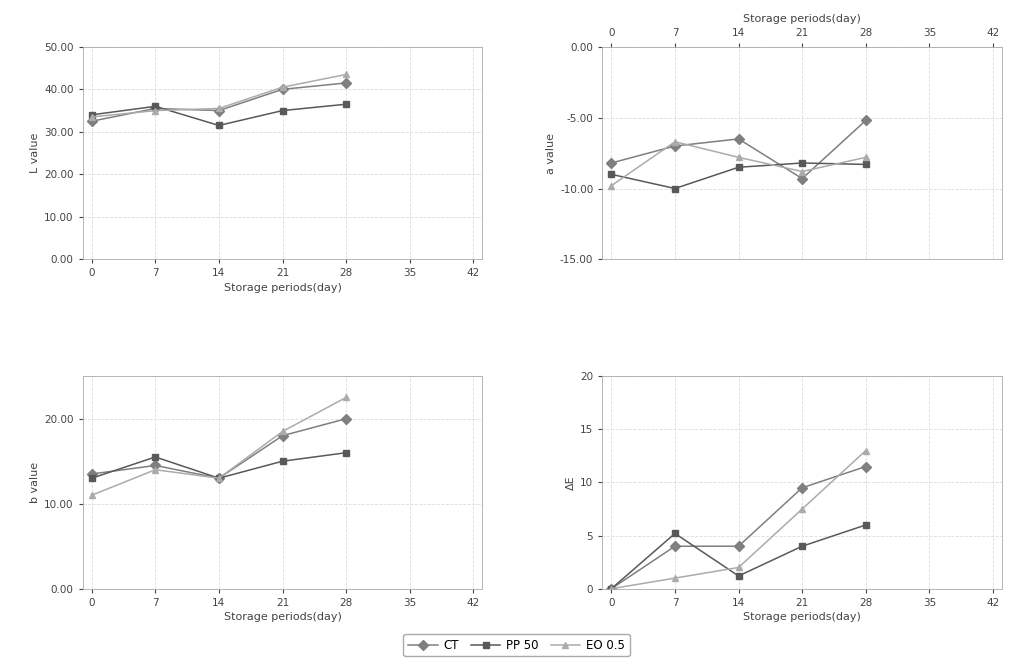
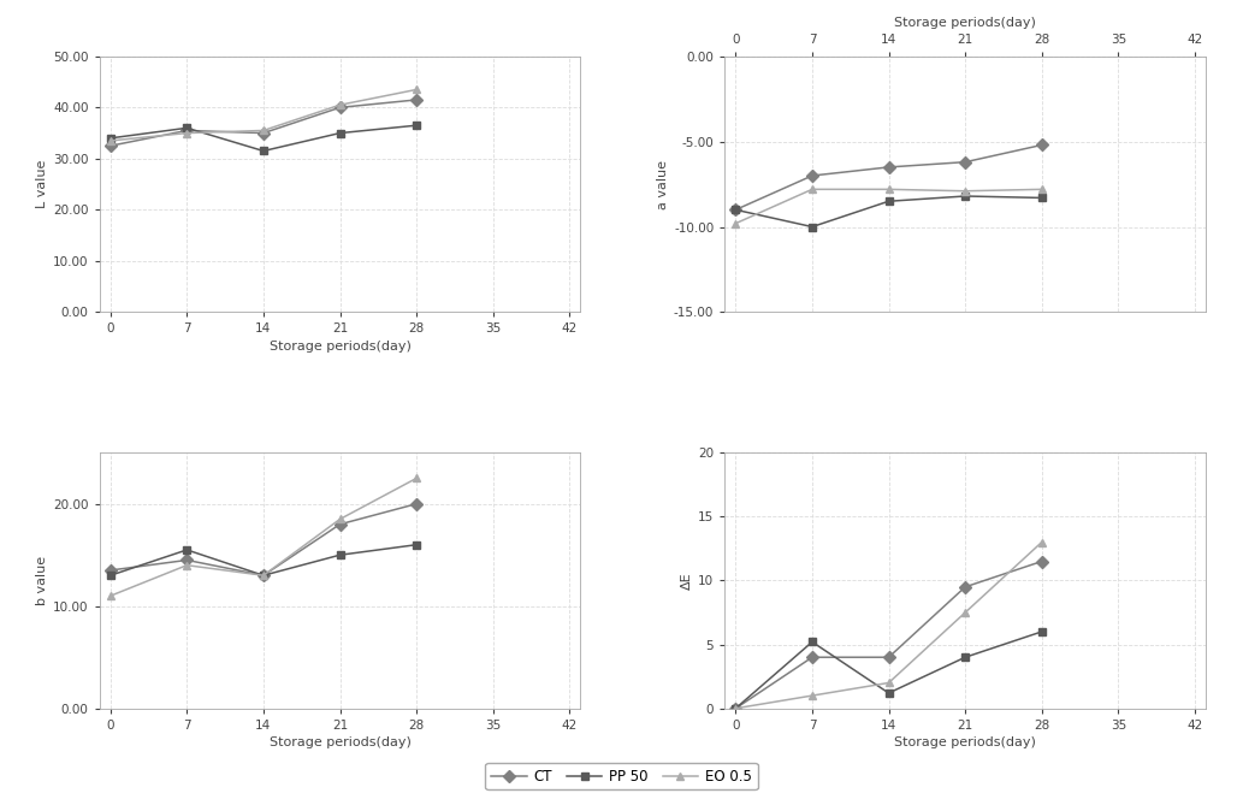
Storage periods(day)/CT/0: -8.2 -> -9.0
Storage periods(day)/EO 0.5/7: -6.7 -> -7.8
Storage periods(day)/CT/21: -9.3 -> -6.2
Storage periods(day)/EO 0.5/21: -8.8 -> -7.9
